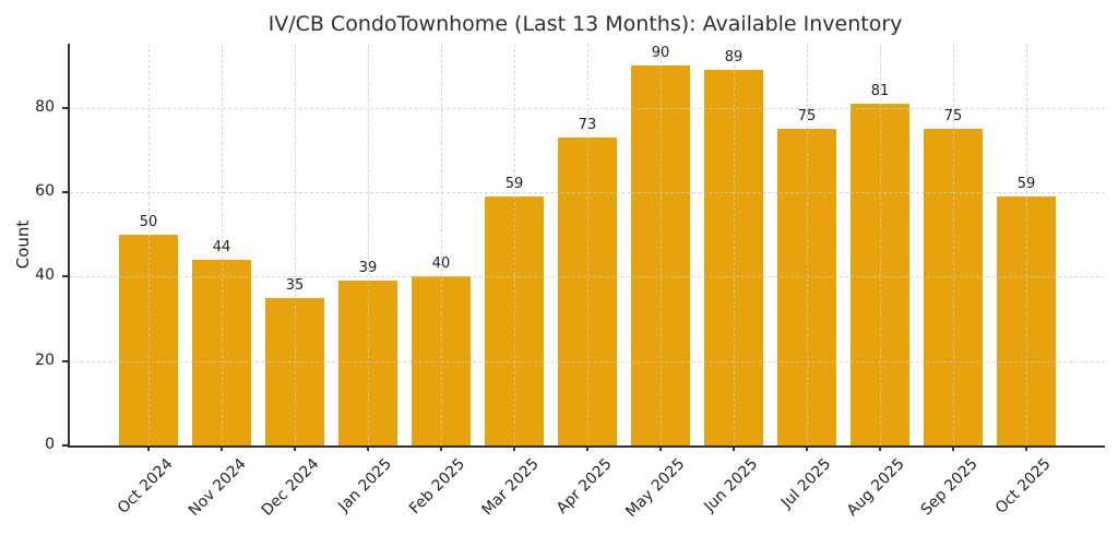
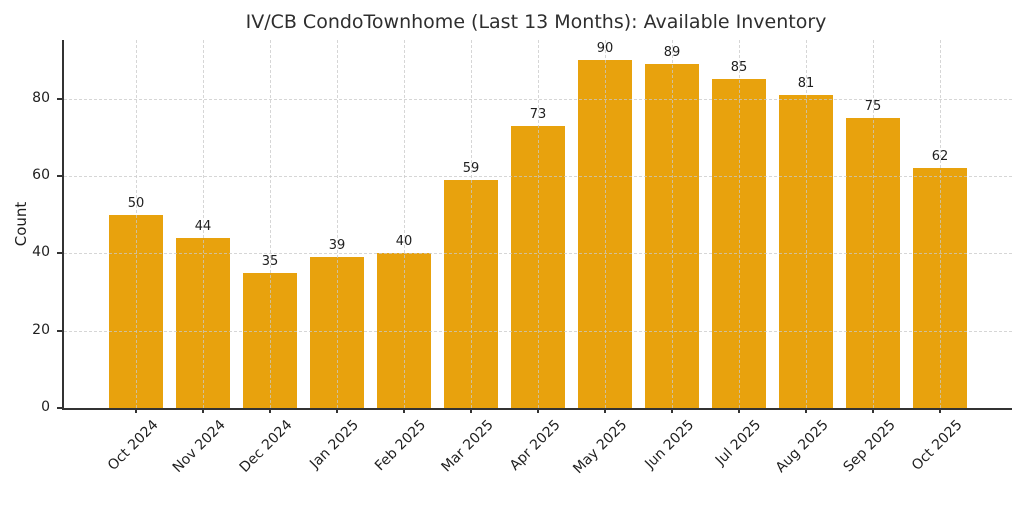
Jul 2025: 75 -> 85
Oct 2025: 59 -> 62
